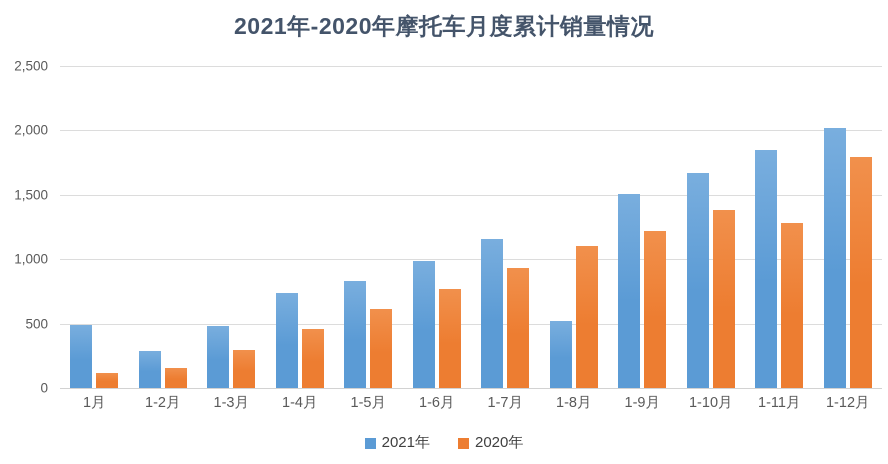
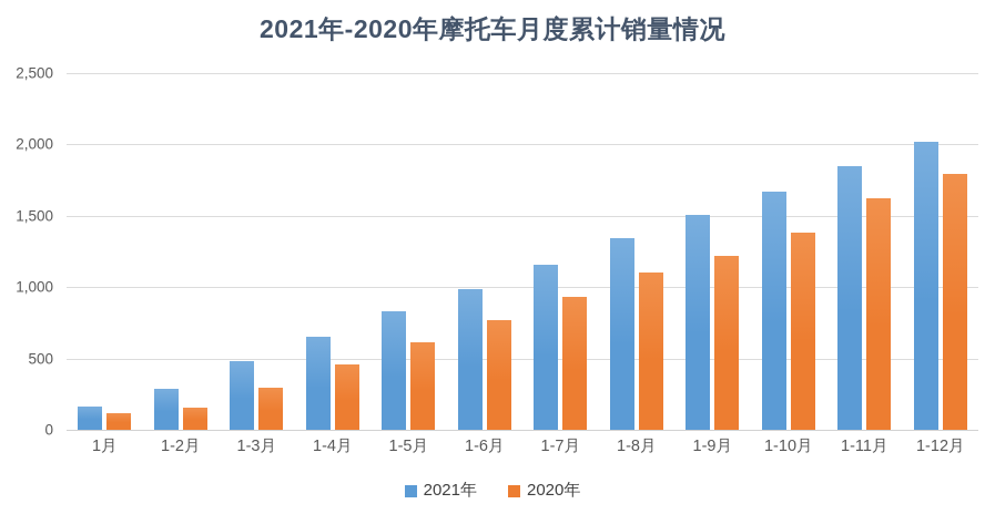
2021年/1月: 490 -> 160
2021年/1-4月: 740 -> 660
2021年/1-8月: 520 -> 1340
2020年/1-11月: 1280 -> 1620
